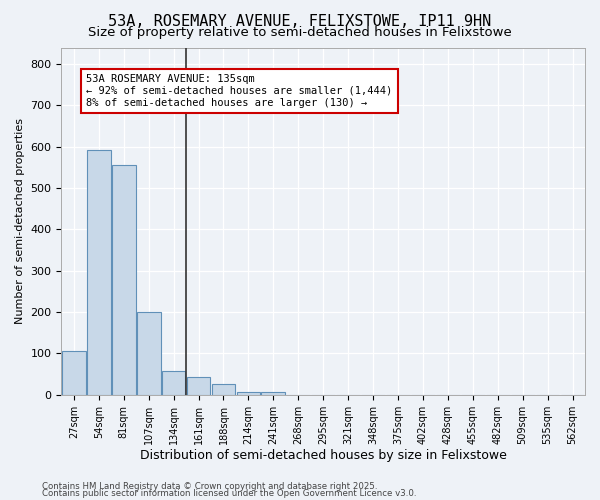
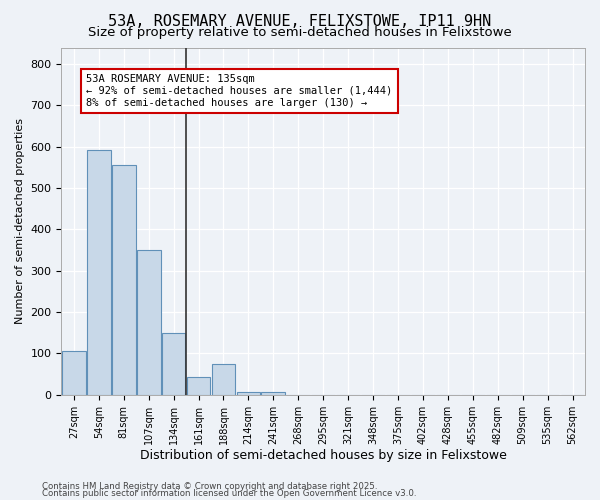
107sqm: 200 -> 350
134sqm: 57 -> 150
188sqm: 27 -> 75
